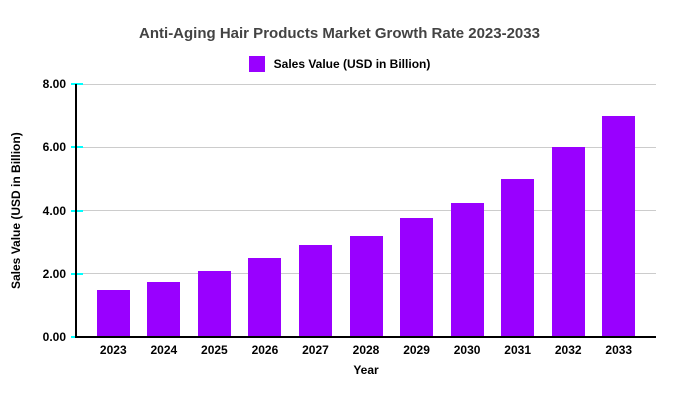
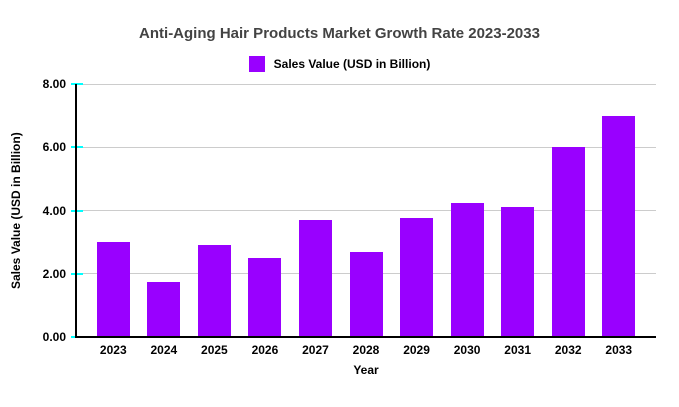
2023: 1.5 -> 3.0
2025: 2.1 -> 2.9
2027: 2.9 -> 3.7
2028: 3.2 -> 2.7
2031: 5.0 -> 4.1
